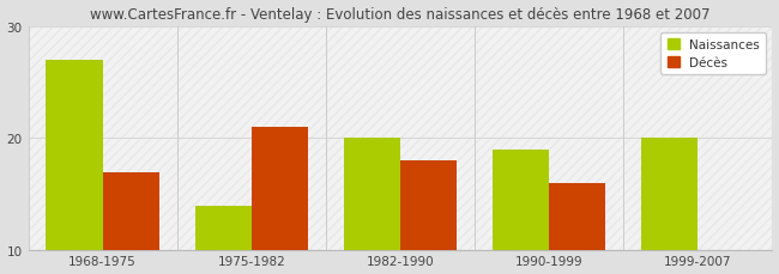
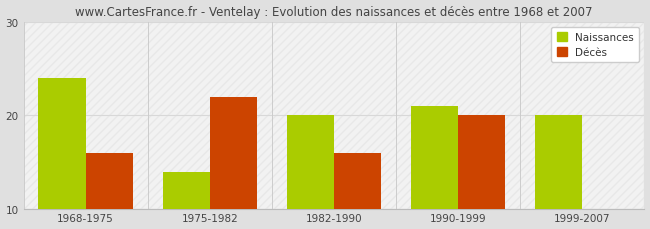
Naissances/1968-1975: 27 -> 24
Décès/1968-1975: 17 -> 16
Décès/1975-1982: 21 -> 22
Décès/1982-1990: 18 -> 16
Naissances/1990-1999: 19 -> 21
Décès/1990-1999: 16 -> 20
